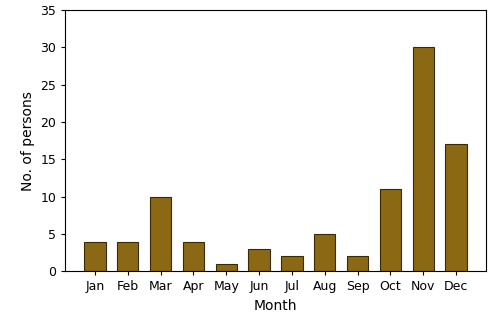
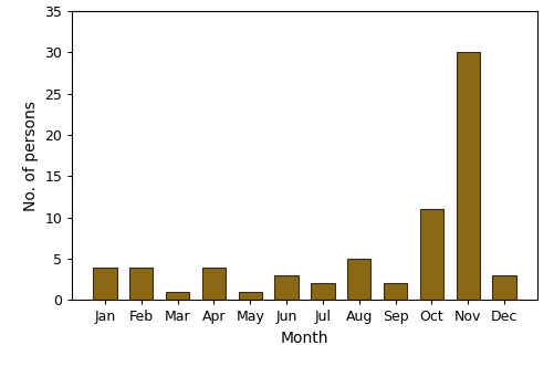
Mar: 10 -> 1
Dec: 17 -> 3
